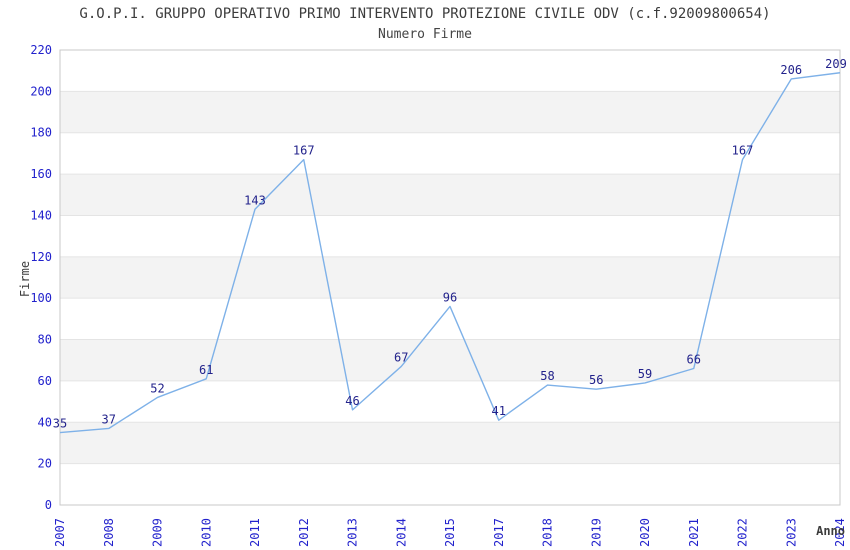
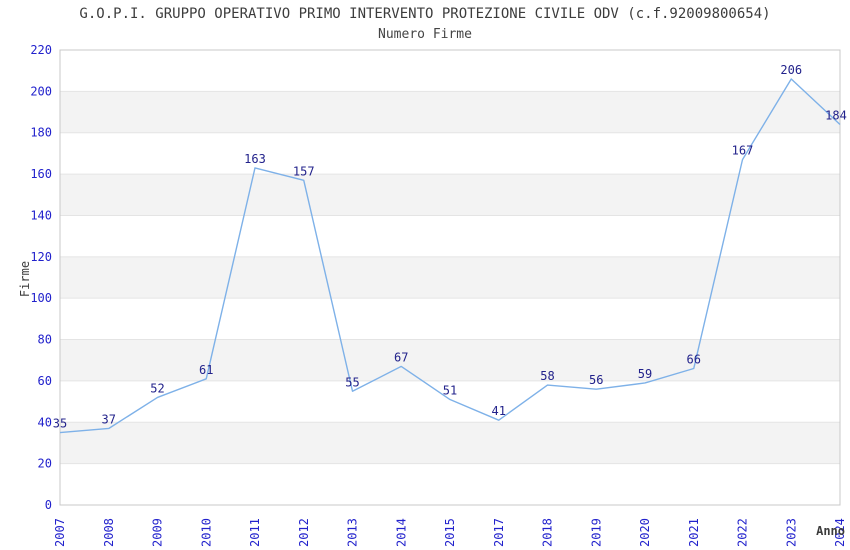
2011: 143 -> 163
2012: 167 -> 157
2013: 46 -> 55
2015: 96 -> 51
2024: 209 -> 184
